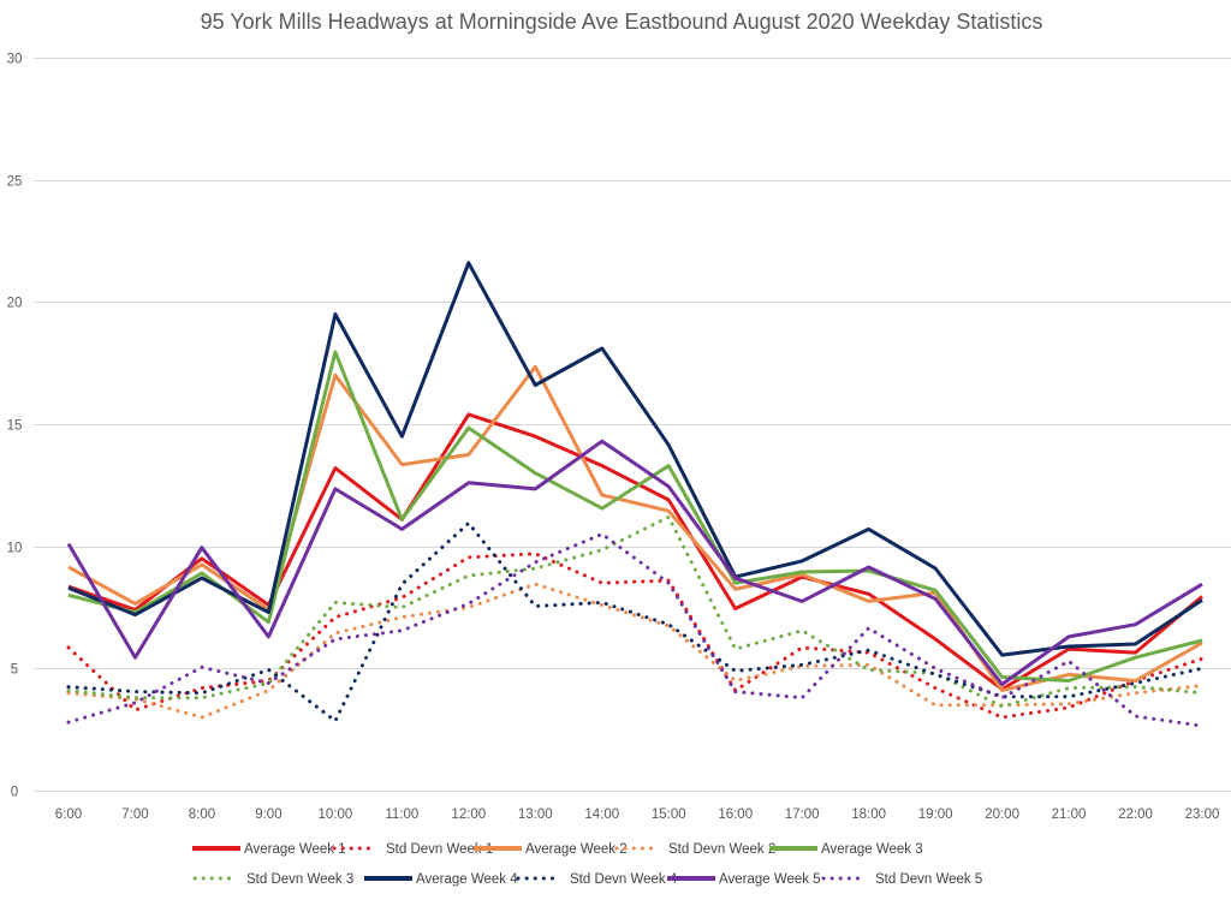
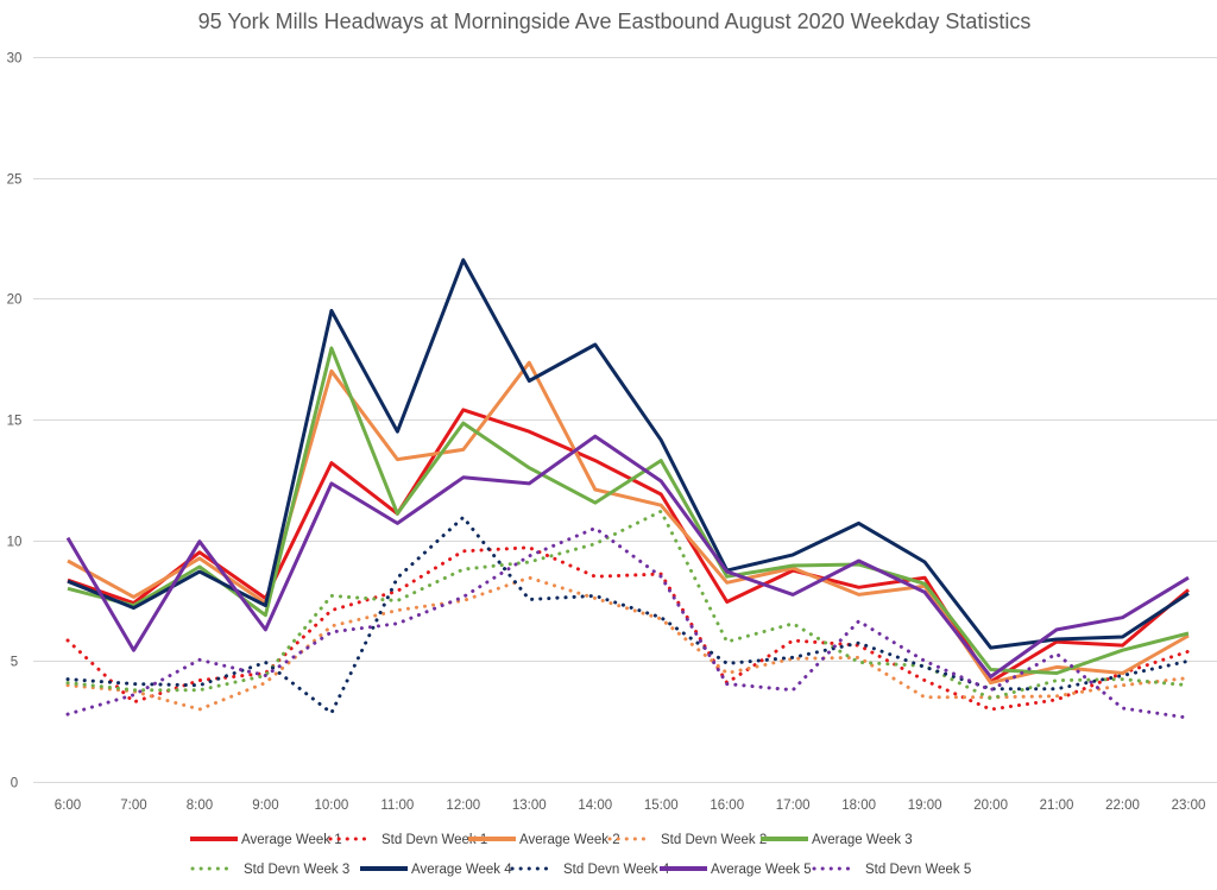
Average Week 1/19:00: 6.2 -> 8.4
